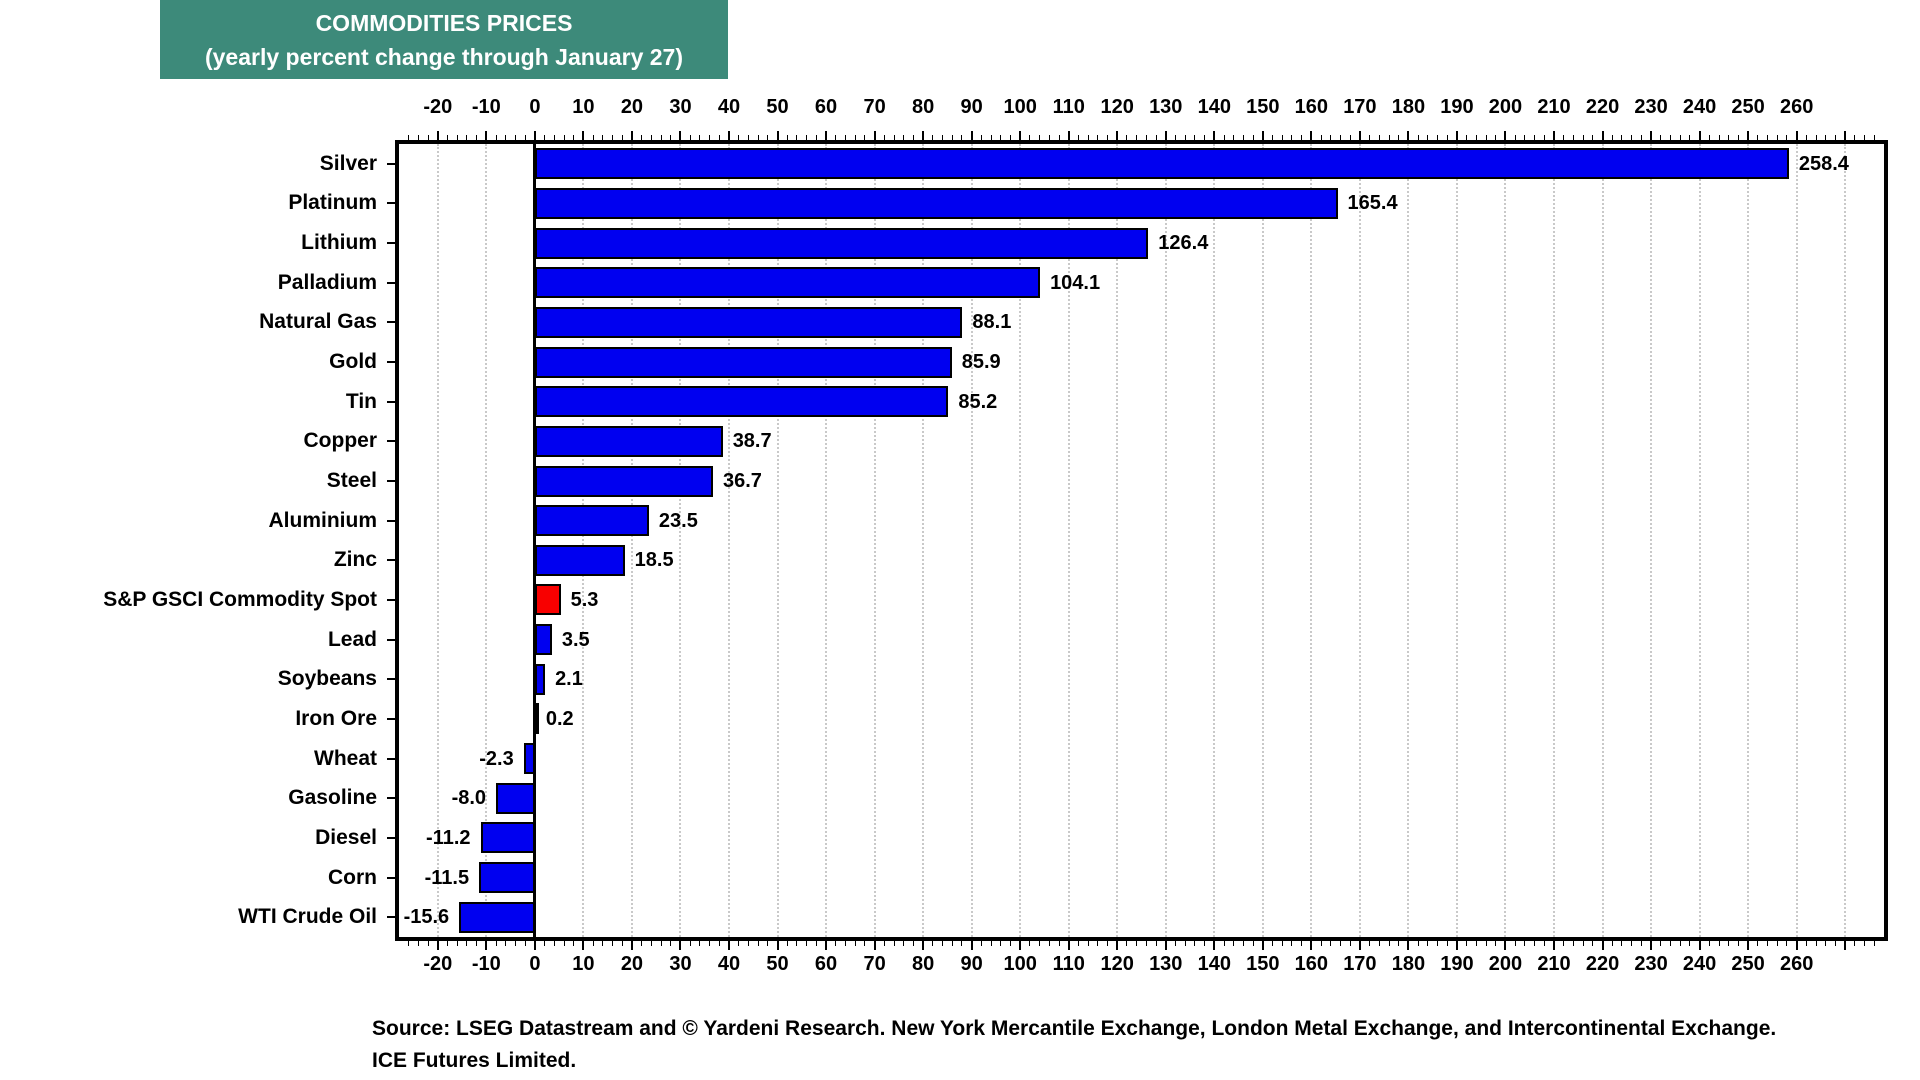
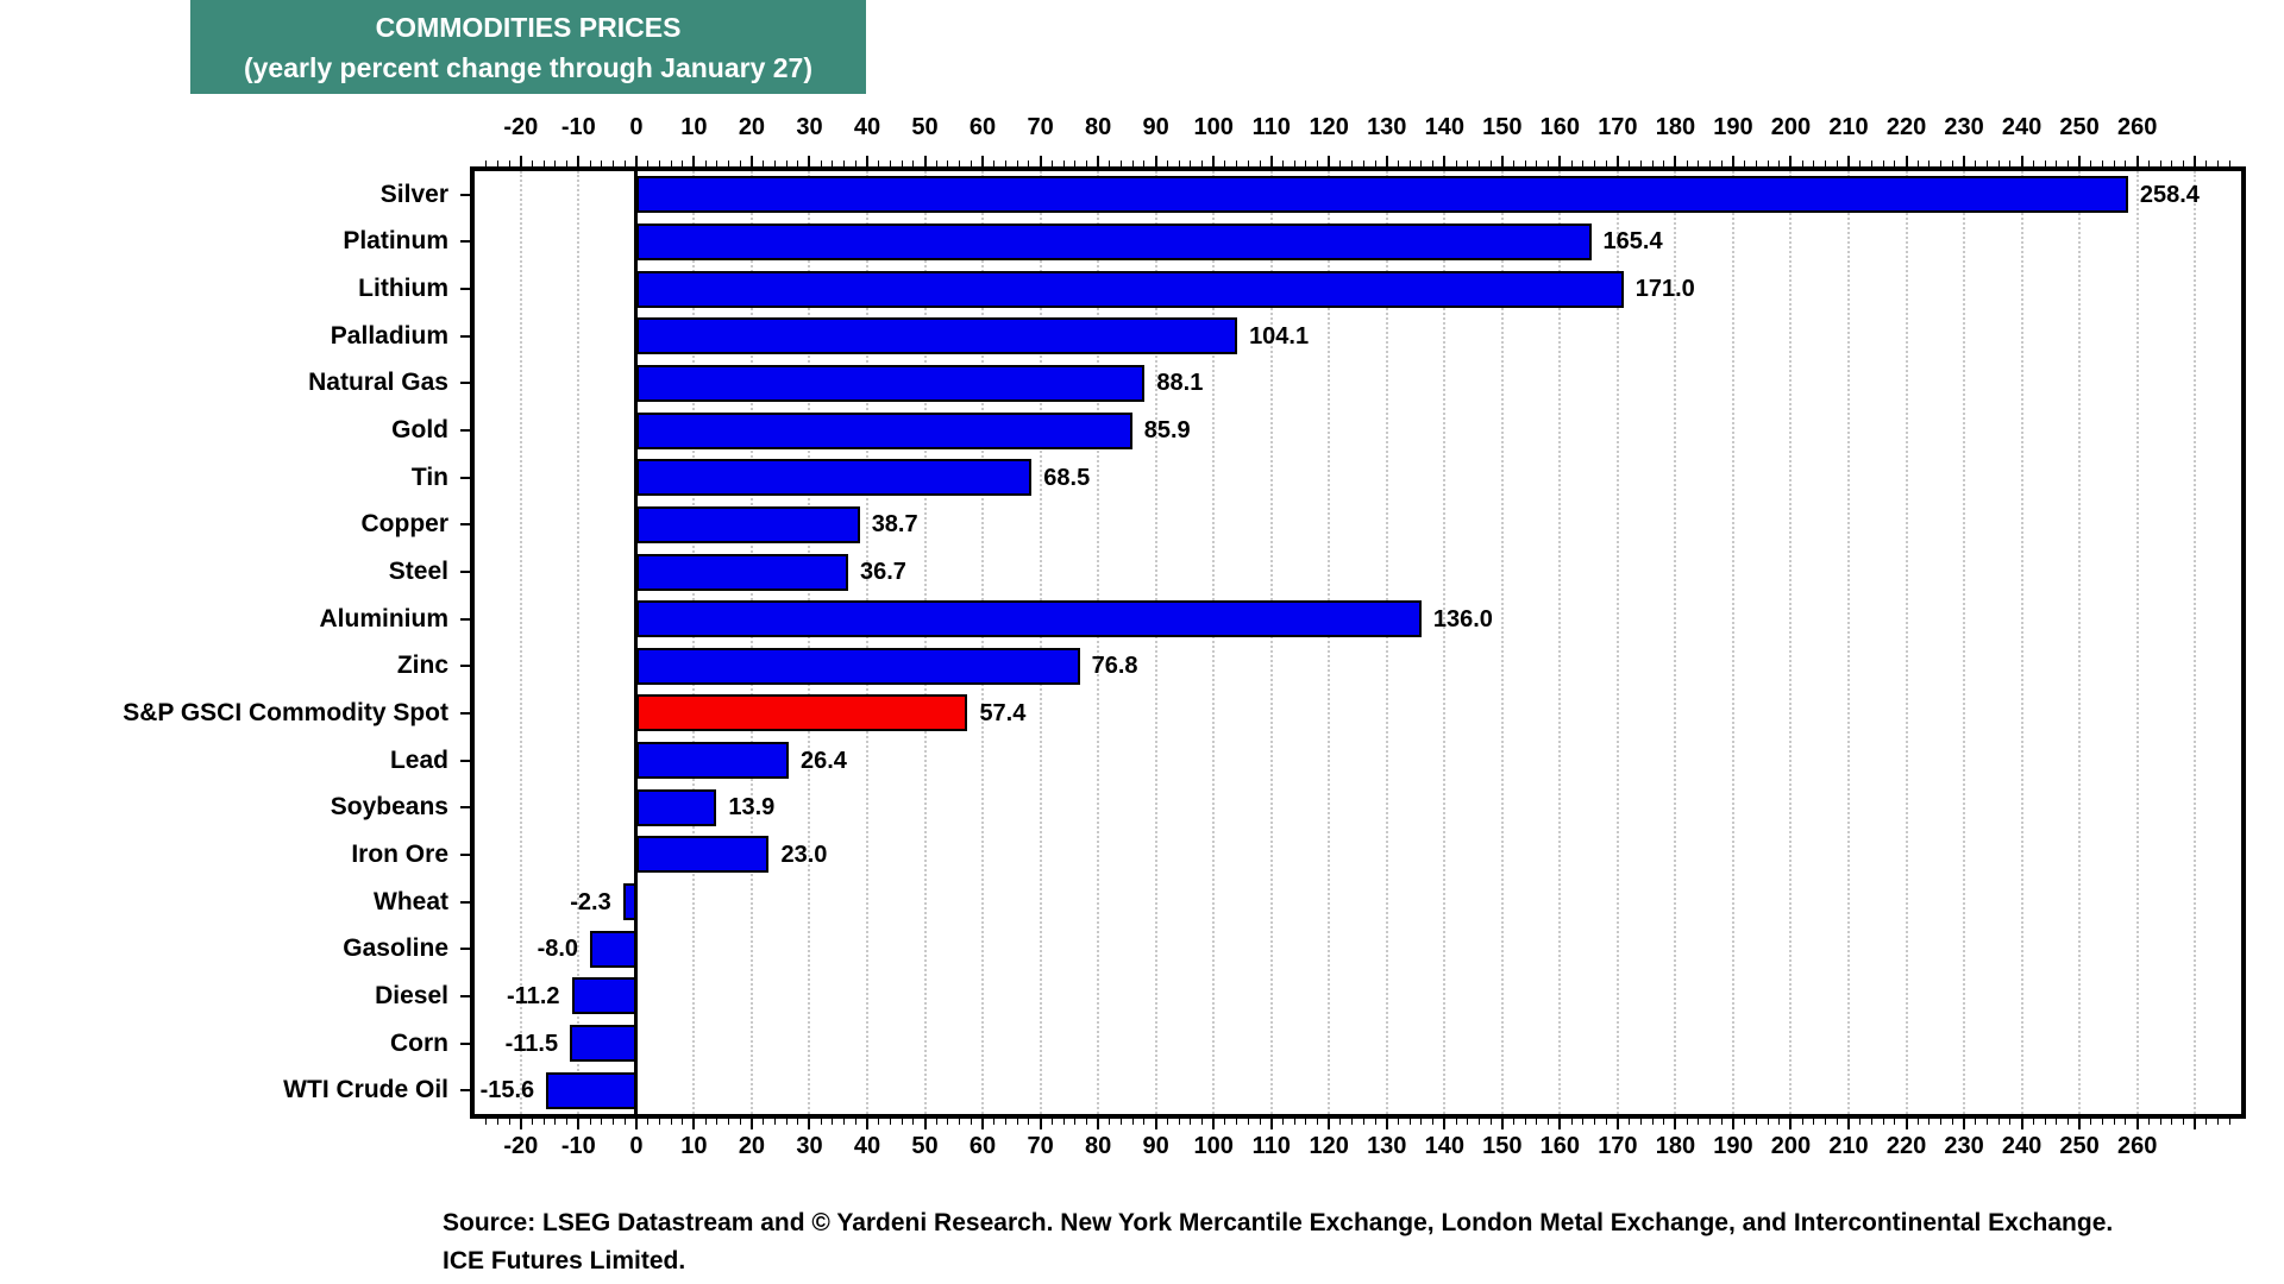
Lithium: 126.4 -> 171.0
Tin: 85.2 -> 68.5
Aluminium: 23.5 -> 136.0
Zinc: 18.5 -> 76.8
S&P GSCI Commodity Spot: 5.3 -> 57.4
Lead: 3.5 -> 26.4
Soybeans: 2.1 -> 13.9
Iron Ore: 0.2 -> 23.0
